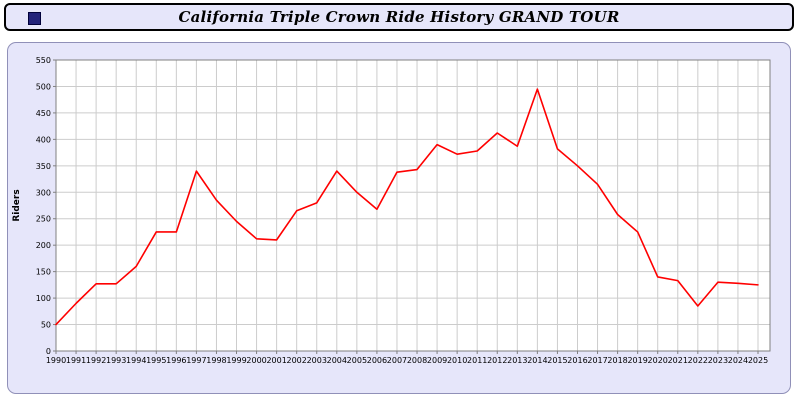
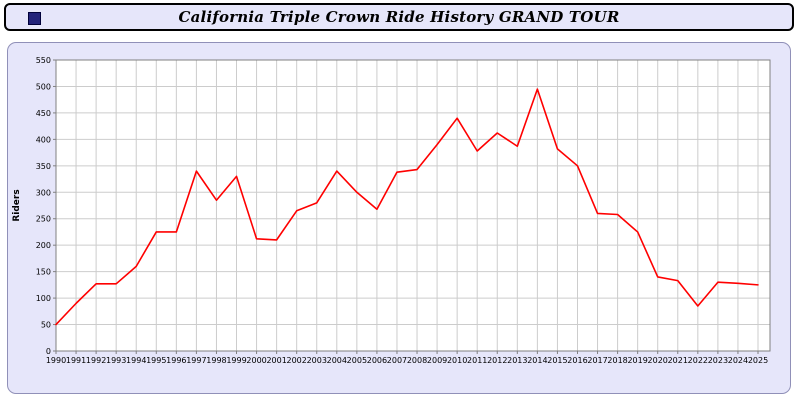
1999: 240 -> 330
2010: 370 -> 440
2017: 320 -> 260
